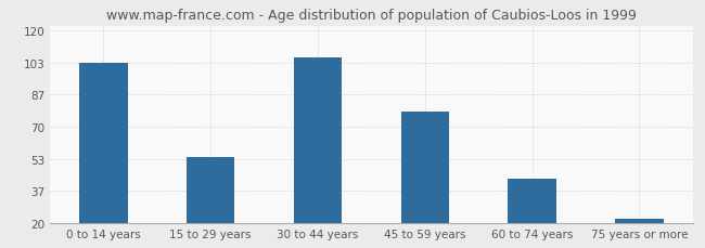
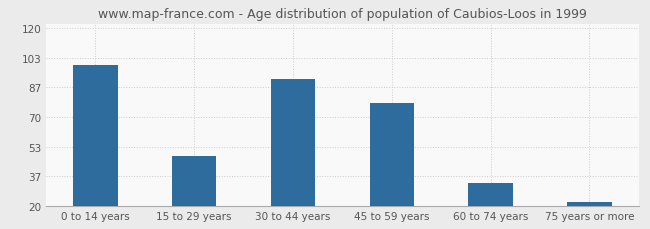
0 to 14 years: 103 -> 99
15 to 29 years: 54 -> 48
30 to 44 years: 106 -> 91
60 to 74 years: 43 -> 33
